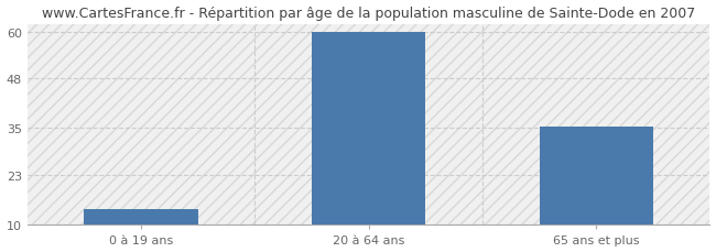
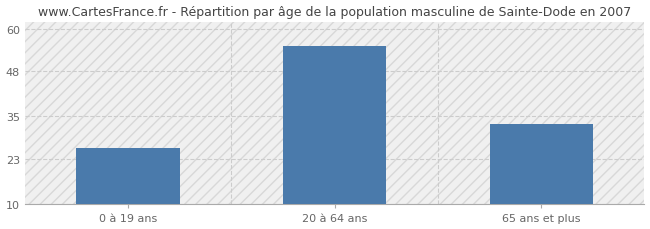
0 à 19 ans: 14.0 -> 26.0
20 à 64 ans: 60.0 -> 55.0
65 ans et plus: 35.5 -> 33.0
